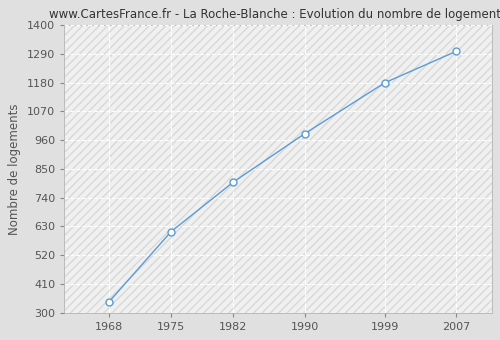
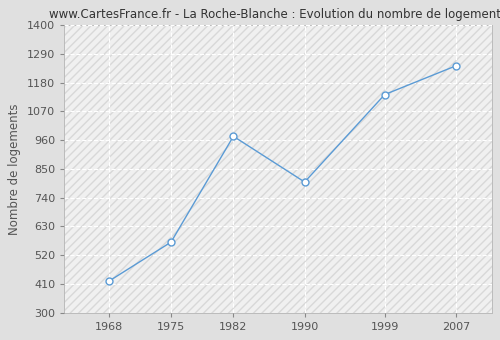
1968: 340 -> 420
1975: 610 -> 570
1982: 800 -> 975
1990: 985 -> 800
1999: 1180 -> 1135
2007: 1300 -> 1245
